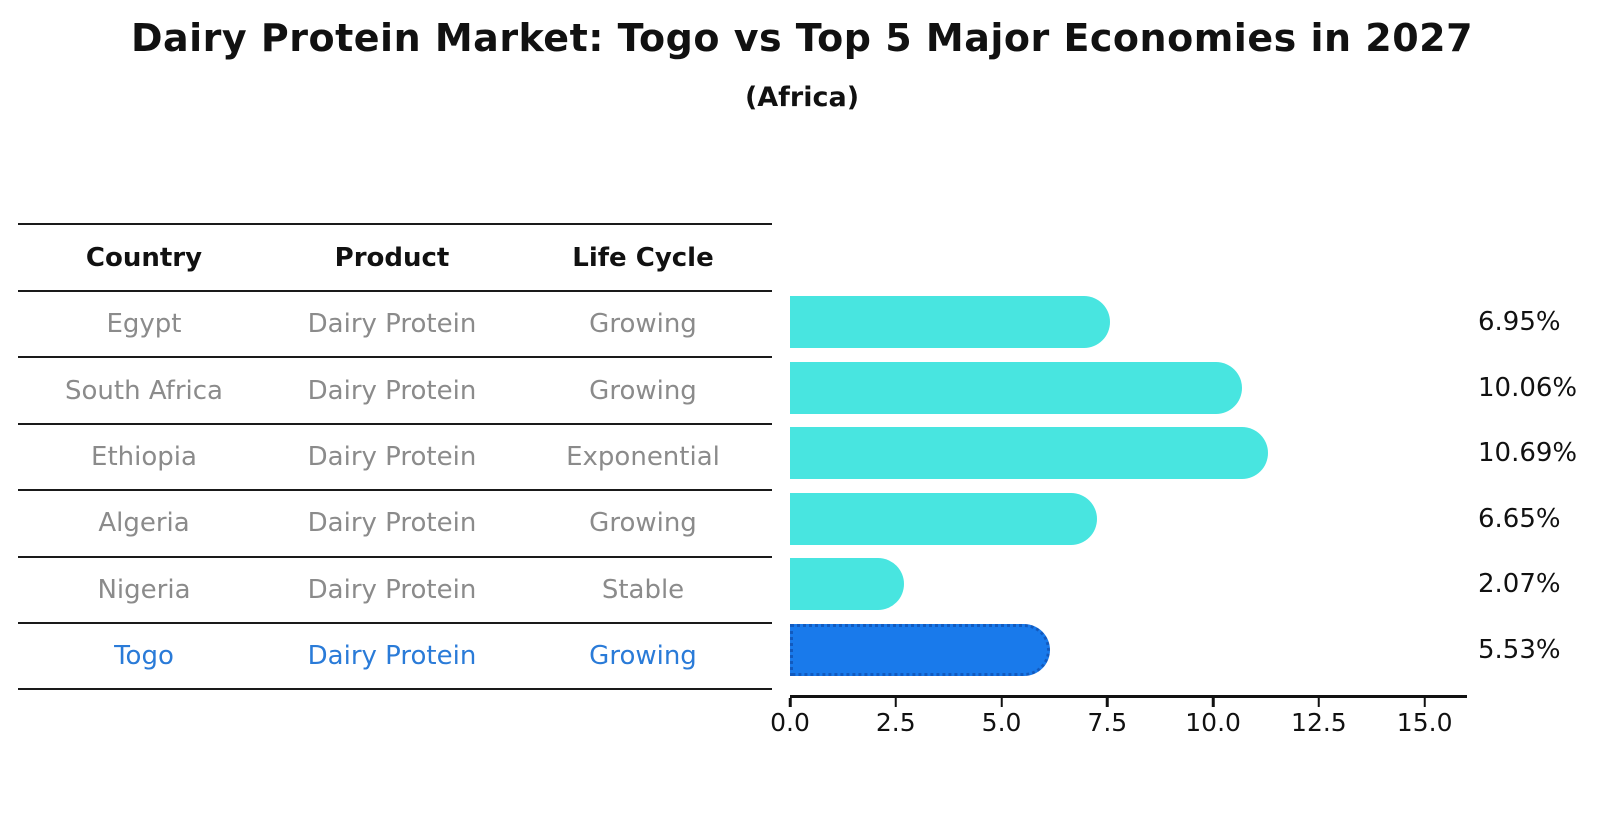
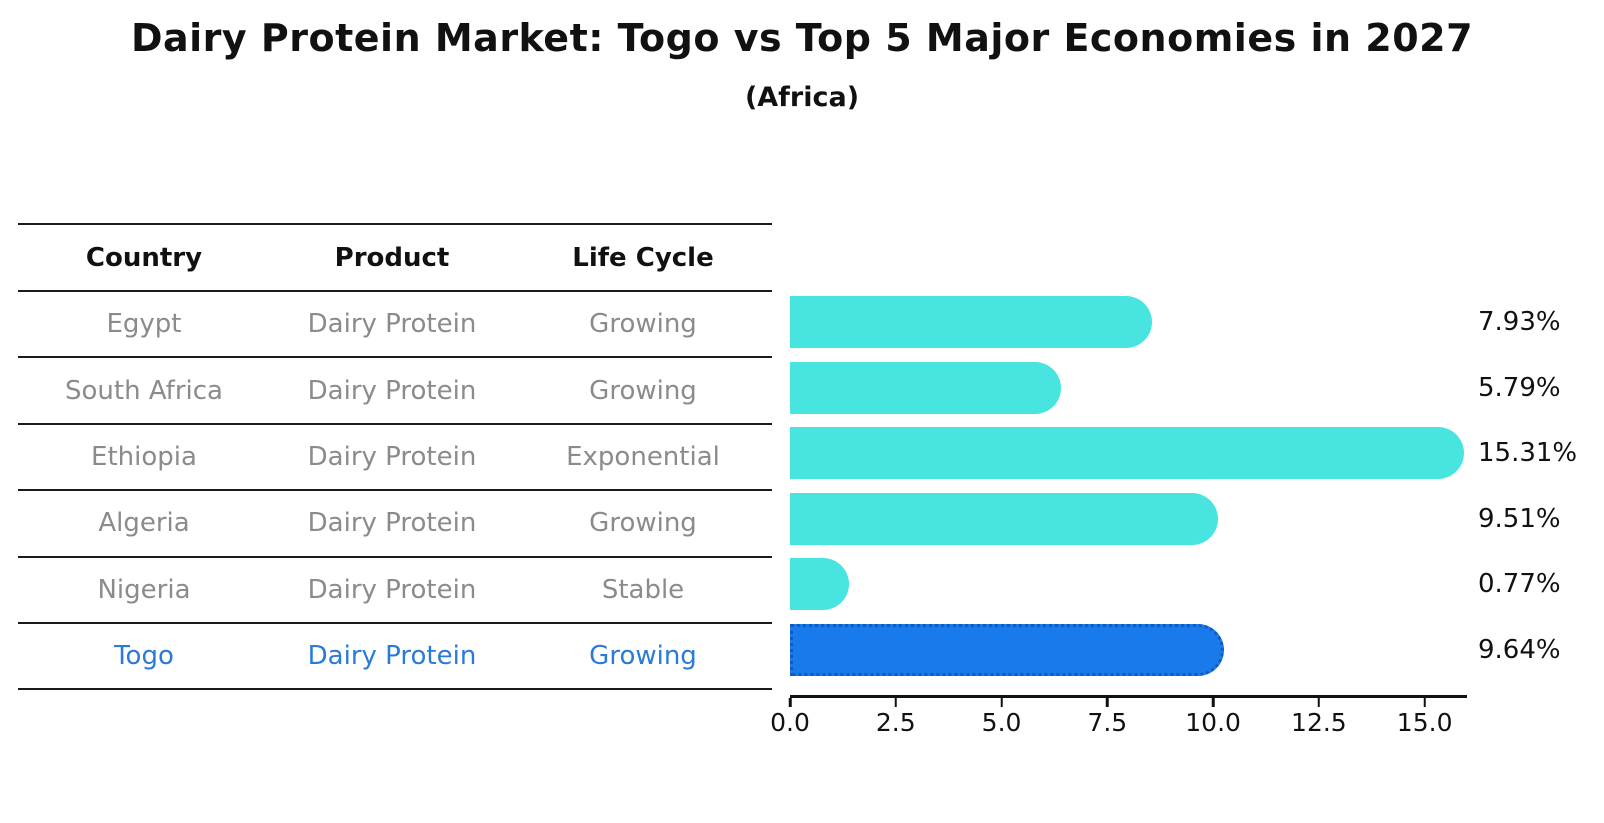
Egypt: 6.95% -> 7.93%
South Africa: 10.06% -> 5.79%
Ethiopia: 10.69% -> 15.31%
Algeria: 6.65% -> 9.51%
Nigeria: 2.07% -> 0.77%
Togo: 5.53% -> 9.64%
